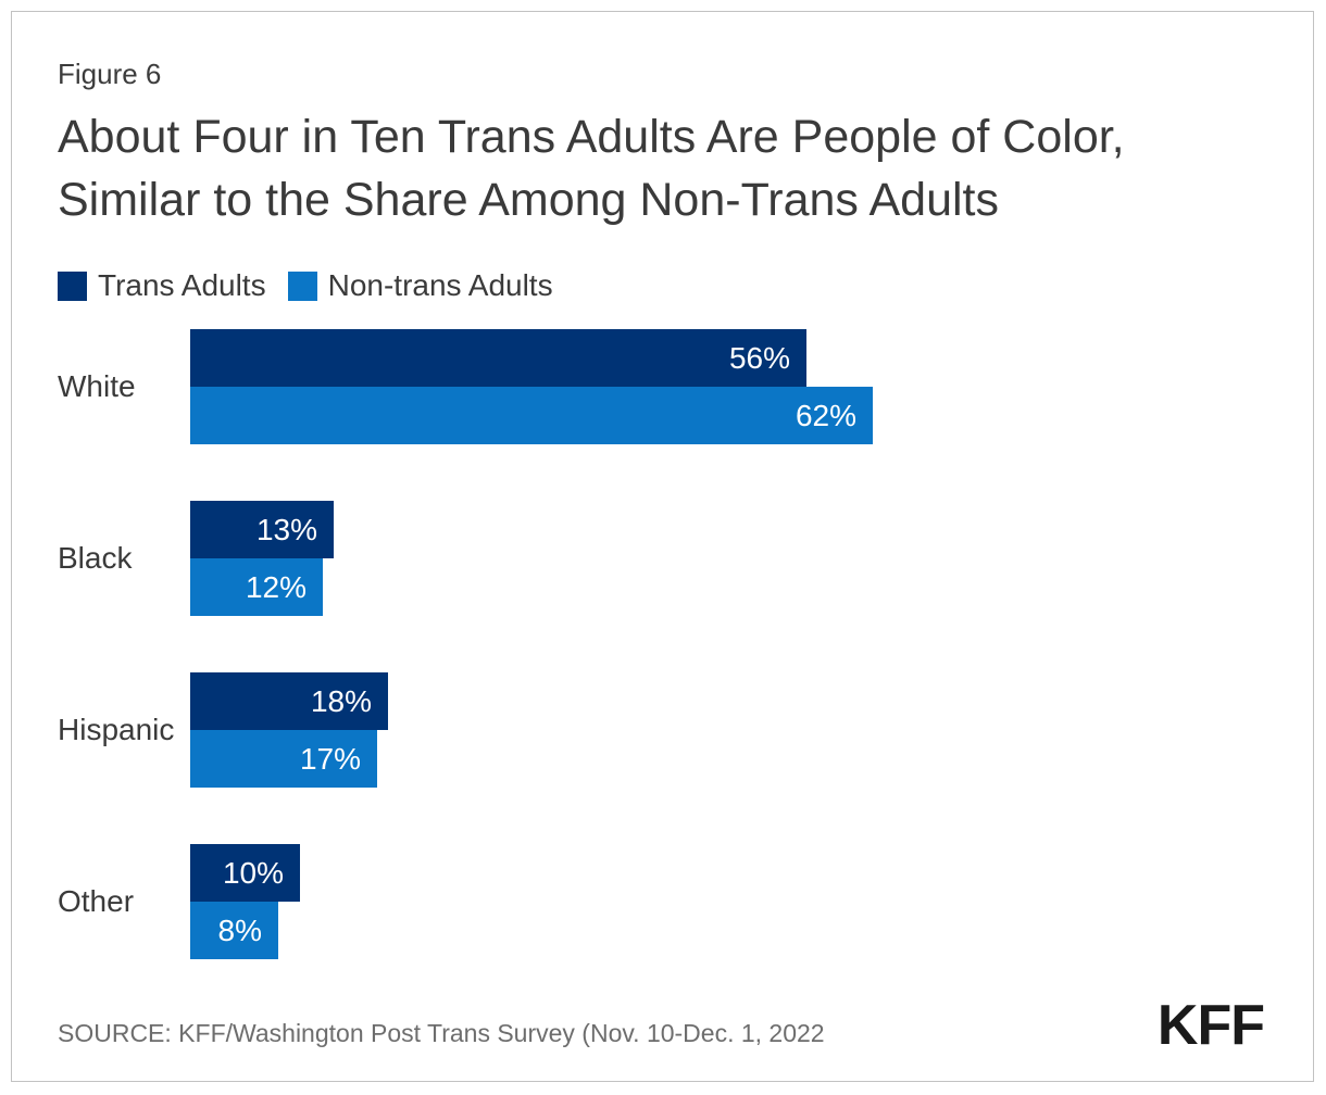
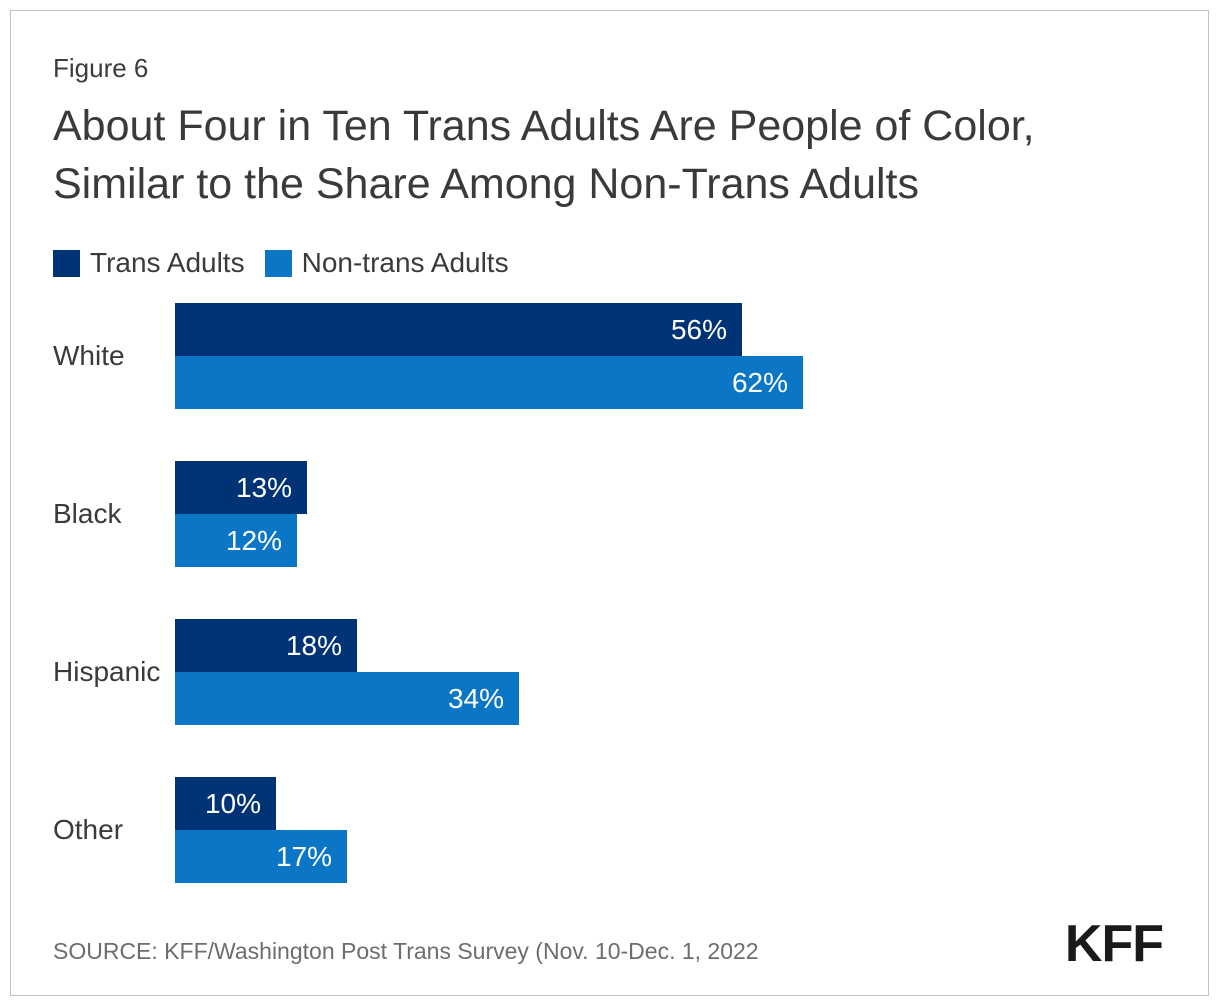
Non-trans Adults/Hispanic: 17% -> 34%
Non-trans Adults/Other: 8% -> 17%
